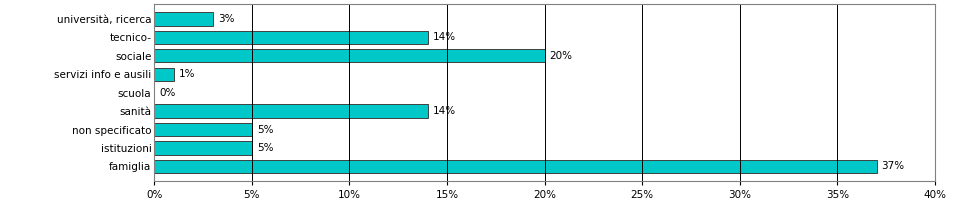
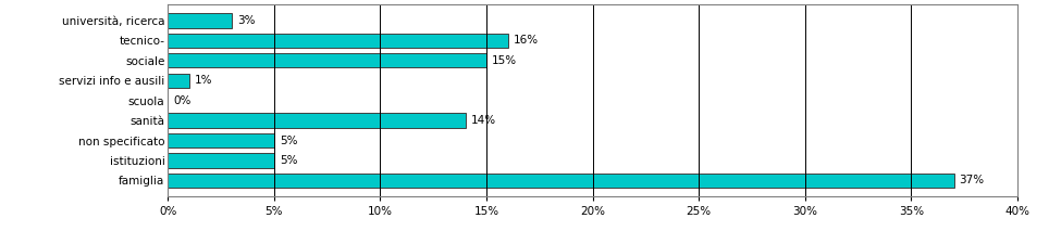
tecnico-: 14% -> 16%
sociale: 20% -> 15%
